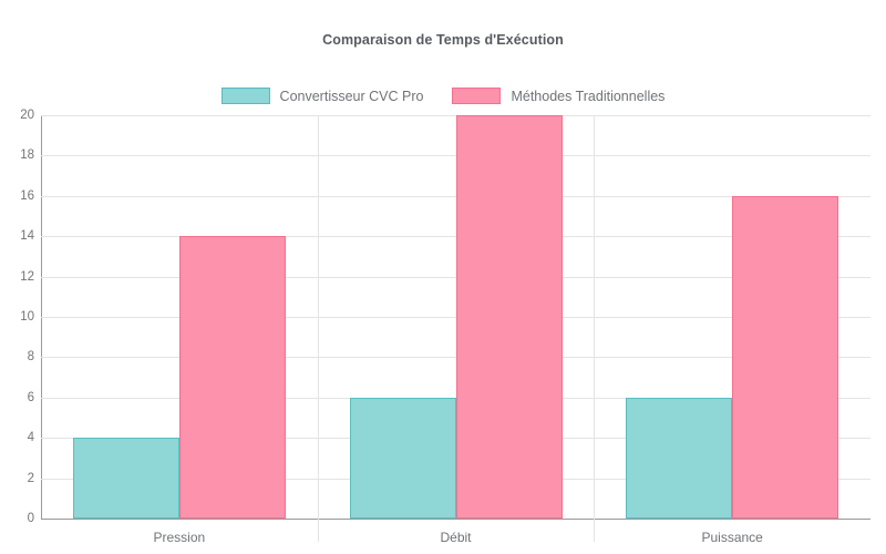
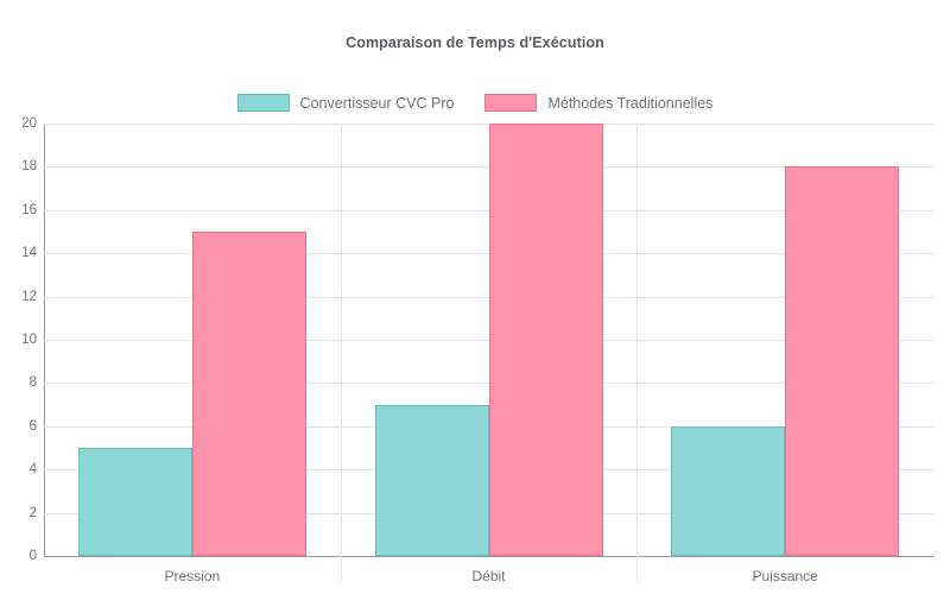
Convertisseur CVC Pro/Pression: 4 -> 5
Méthodes Traditionnelles/Pression: 14 -> 15
Convertisseur CVC Pro/Débit: 6 -> 7
Méthodes Traditionnelles/Puissance: 16 -> 18
